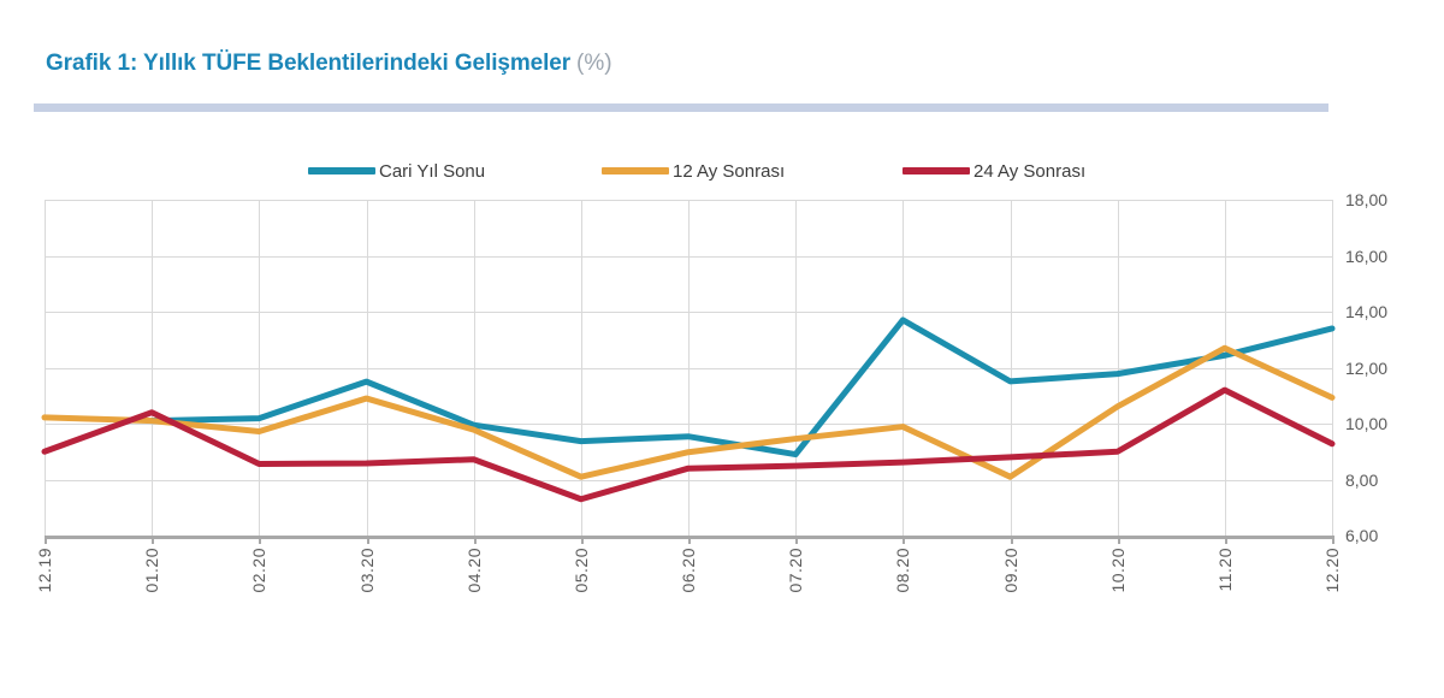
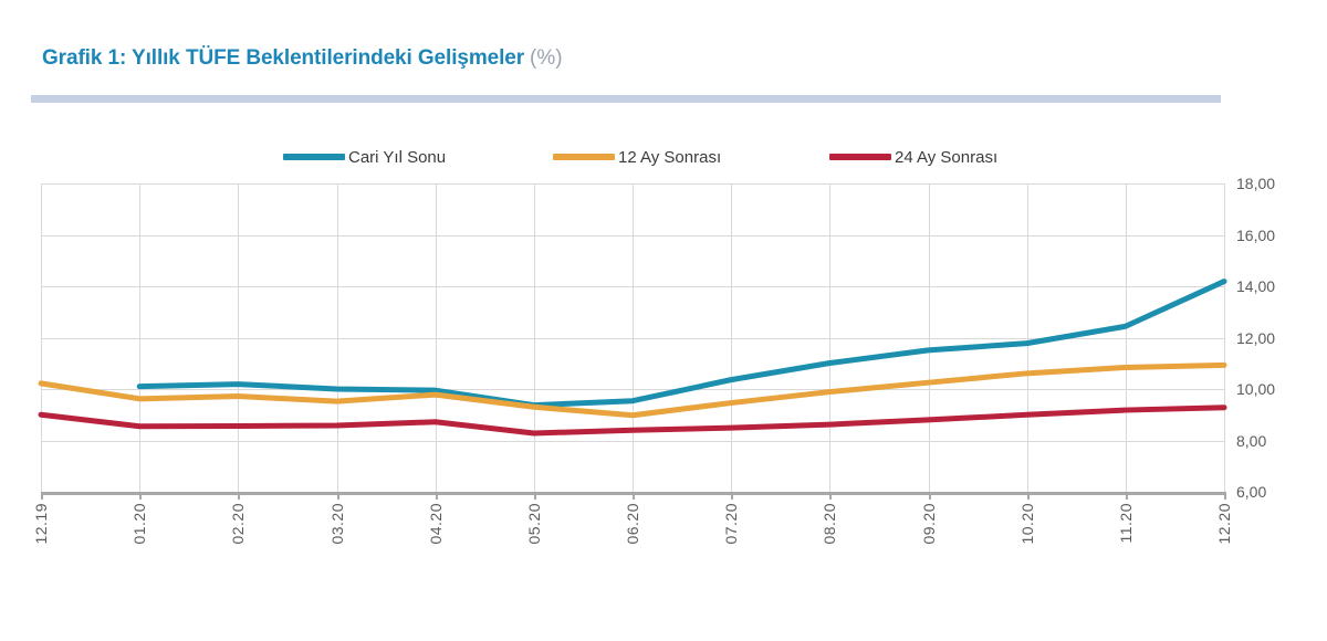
12 Ay Sonrası/01.20: 10,1 -> 9,6
24 Ay Sonrası/01.20: 10,4 -> 8,6
Cari Yıl Sonu/03.20: 11,5 -> 10,0
12 Ay Sonrası/03.20: 10,9 -> 9,5
12 Ay Sonrası/05.20: 8,1 -> 9,3
24 Ay Sonrası/05.20: 7,3 -> 8,3
Cari Yıl Sonu/07.20: 8,9 -> 10,4
Cari Yıl Sonu/08.20: 13,7 -> 11,0
12 Ay Sonrası/09.20: 8,1 -> 10,2
12 Ay Sonrası/11.20: 12,7 -> 10,8
24 Ay Sonrası/11.20: 11,2 -> 9,2
Cari Yıl Sonu/12.20: 13,4 -> 14,2
